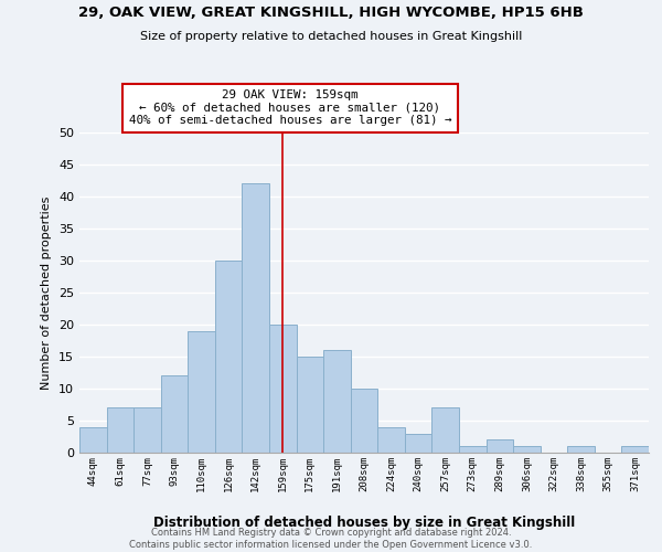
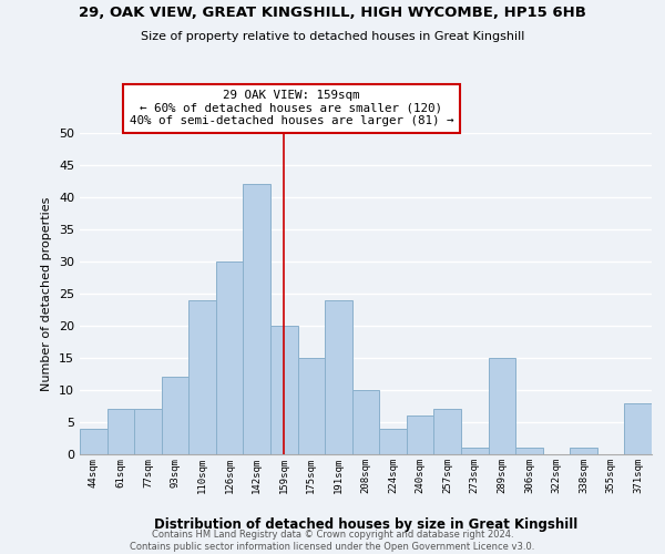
110sqm: 19 -> 24
191sqm: 16 -> 24
240sqm: 3 -> 6
289sqm: 2 -> 15
371sqm: 1 -> 8
